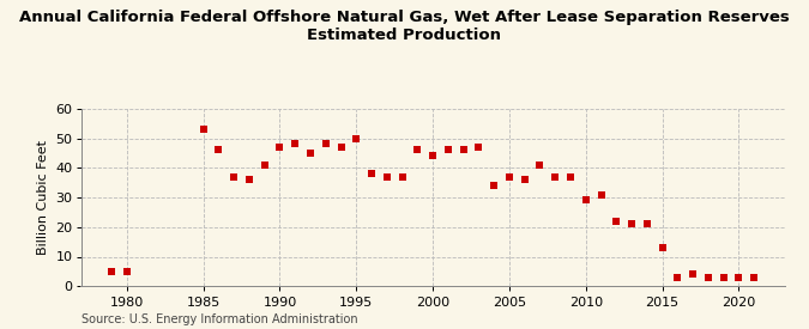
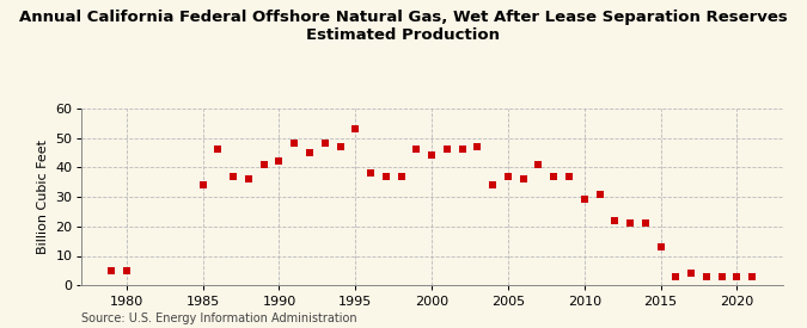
1985: 53 -> 34
1990: 47 -> 42
1995: 50 -> 53
